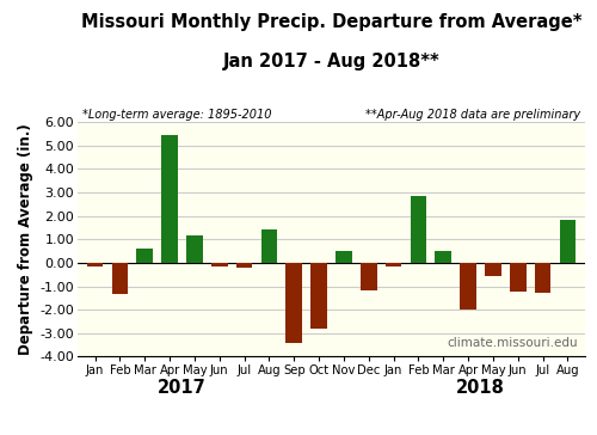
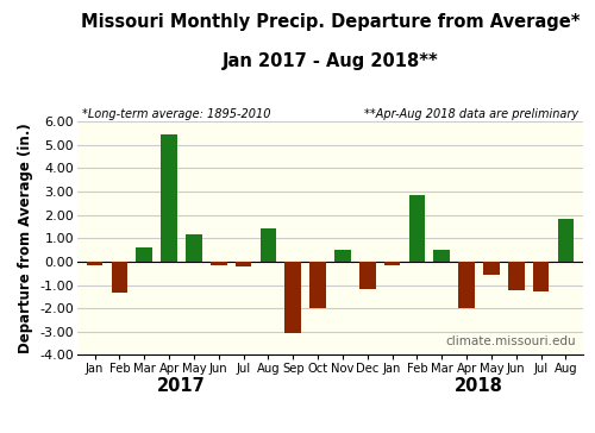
Sep: -3.4 -> -3.0
Oct: -2.8 -> -2.0
